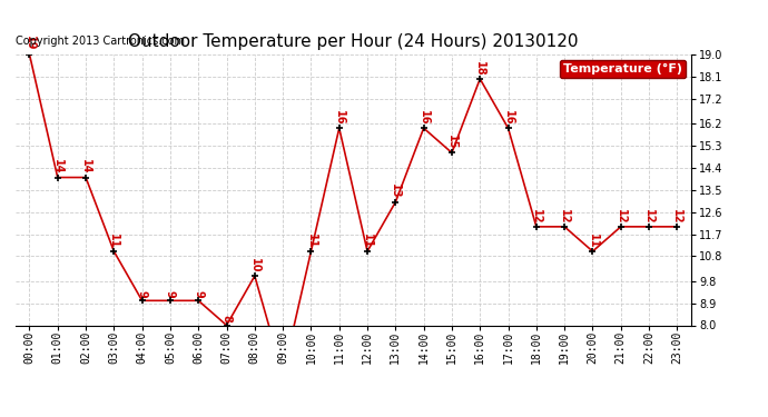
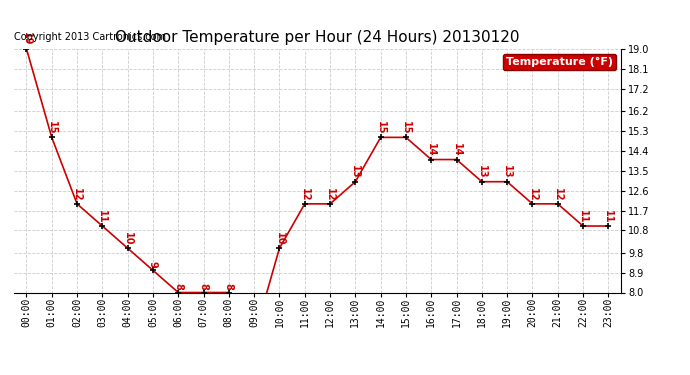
01:00: 14 -> 15
02:00: 14 -> 12
04:00: 9 -> 10
06:00: 9 -> 8
08:00: 10 -> 8
10:00: 11 -> 10
11:00: 16 -> 12
12:00: 11 -> 12
14:00: 16 -> 15
16:00: 18 -> 14
17:00: 16 -> 14
18:00: 12 -> 13
19:00: 12 -> 13
20:00: 11 -> 12
22:00: 12 -> 11
23:00: 12 -> 11
